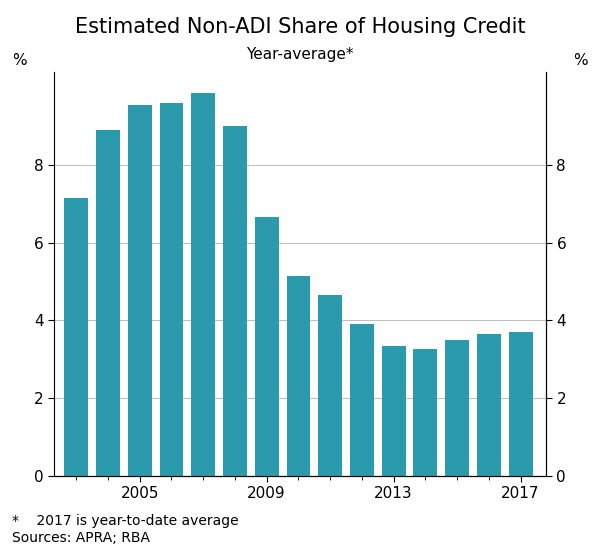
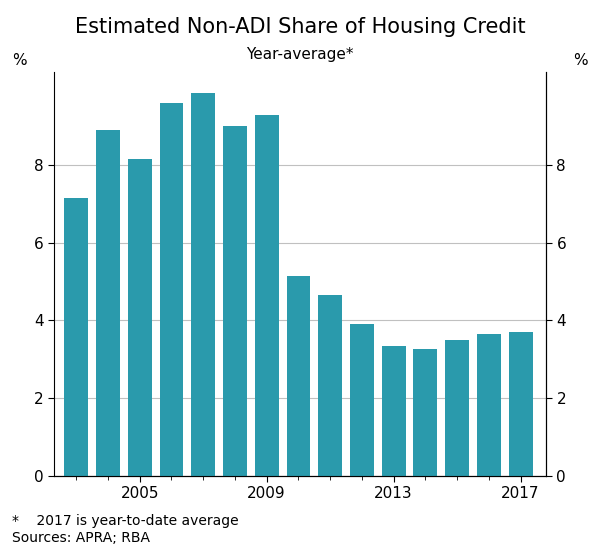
2005: 9.55 -> 8.15
2009: 6.65 -> 9.30
